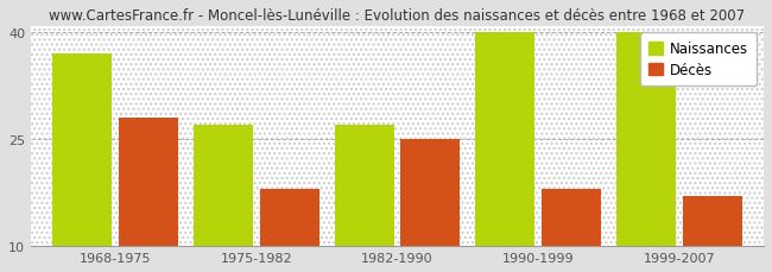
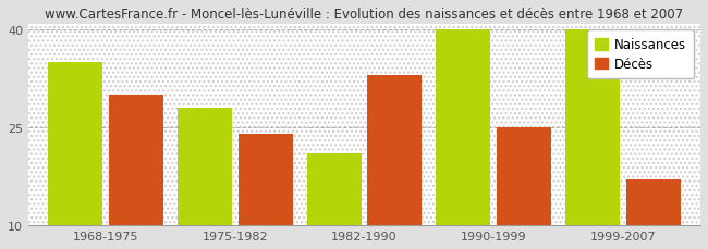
Naissances/1968-1975: 37 -> 35
Décès/1968-1975: 28 -> 30
Naissances/1975-1982: 27 -> 28
Décès/1975-1982: 18 -> 24
Naissances/1982-1990: 27 -> 21
Décès/1982-1990: 25 -> 33
Décès/1990-1999: 18 -> 25
